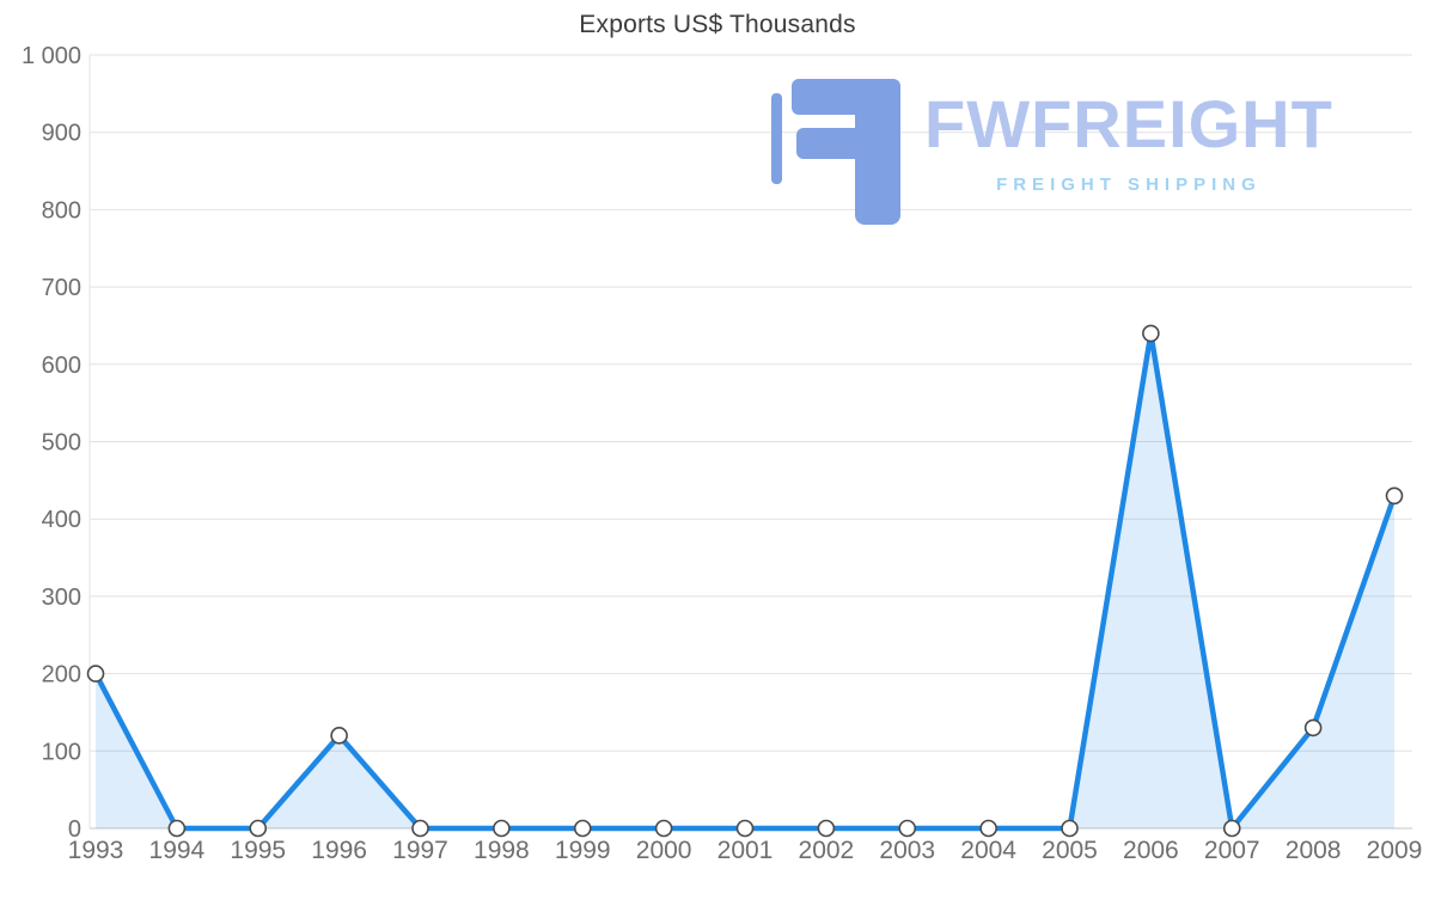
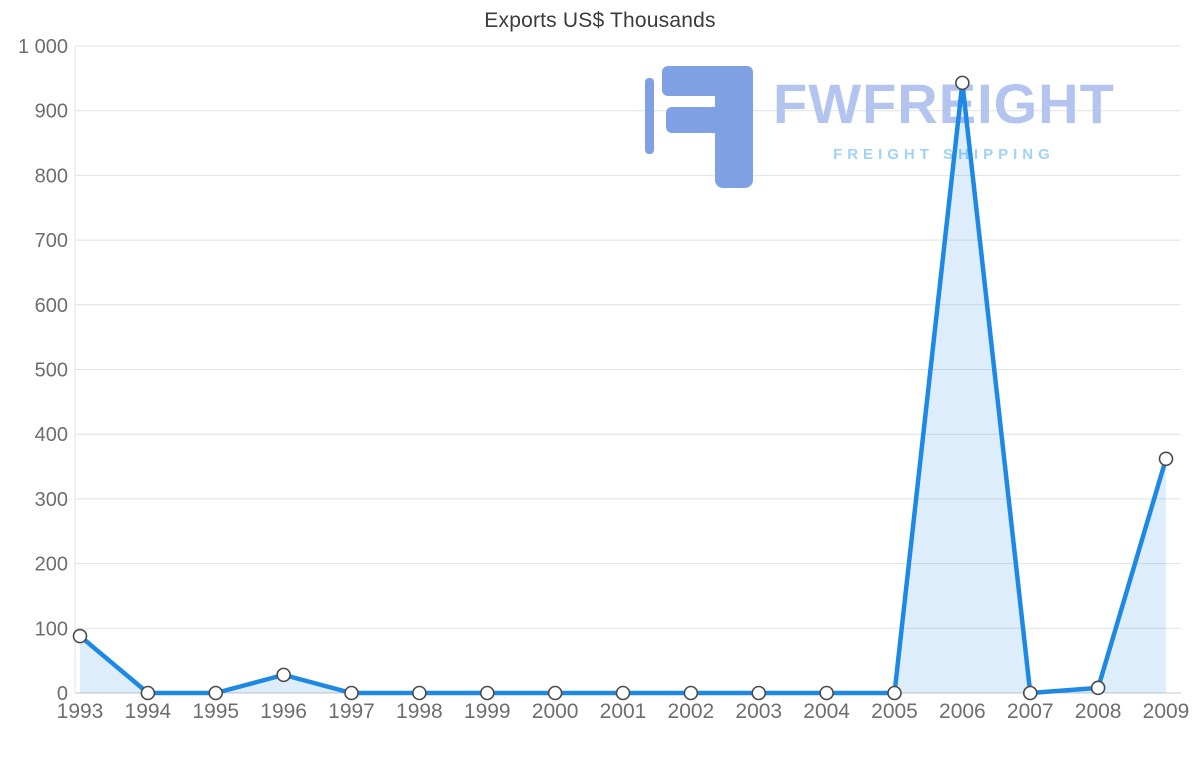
1993: 200 -> 90
1996: 120 -> 30
2006: 640 -> 940
2008: 130 -> 10
2009: 430 -> 360
